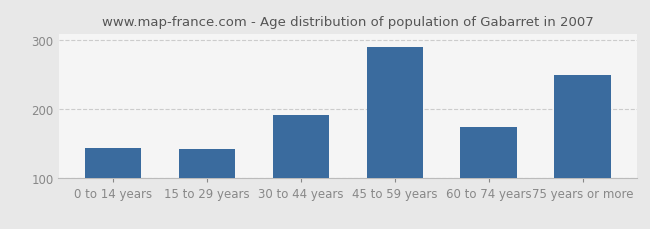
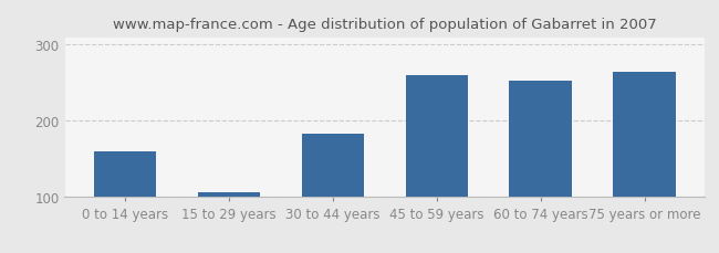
0 to 14 years: 144 -> 160
15 to 29 years: 142 -> 107
30 to 44 years: 192 -> 183
45 to 59 years: 290 -> 260
60 to 74 years: 174 -> 253
75 years or more: 250 -> 265
